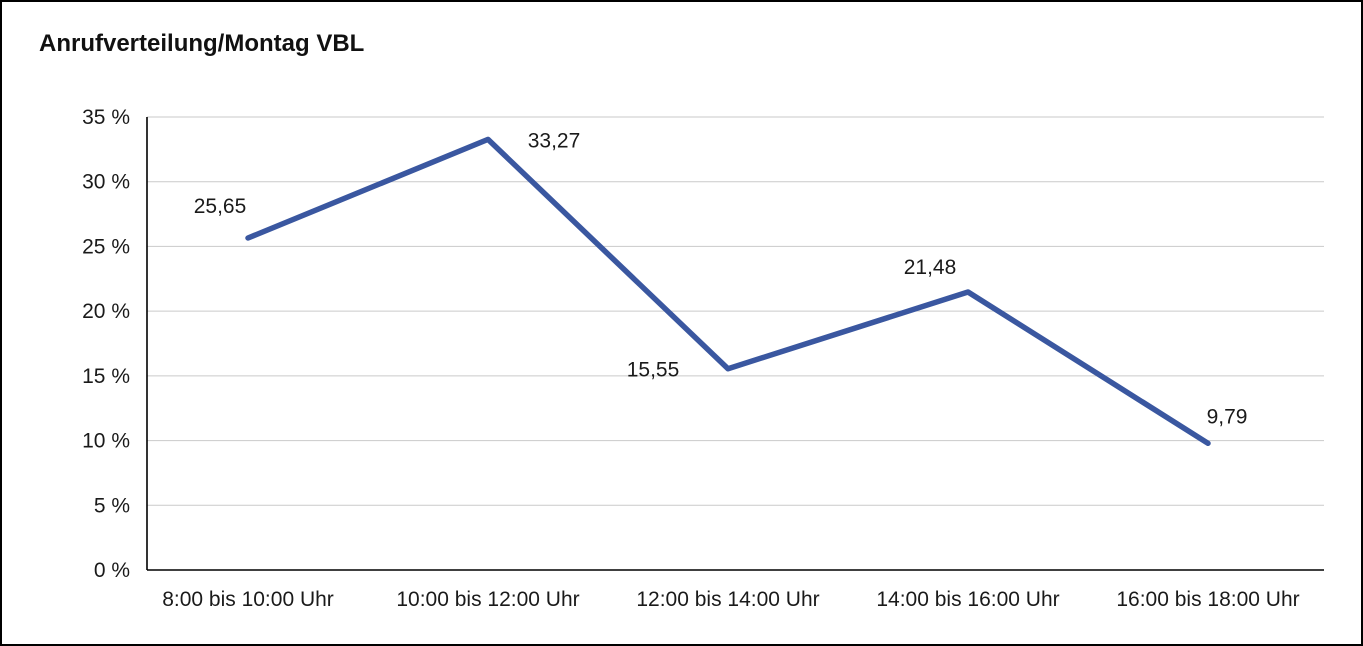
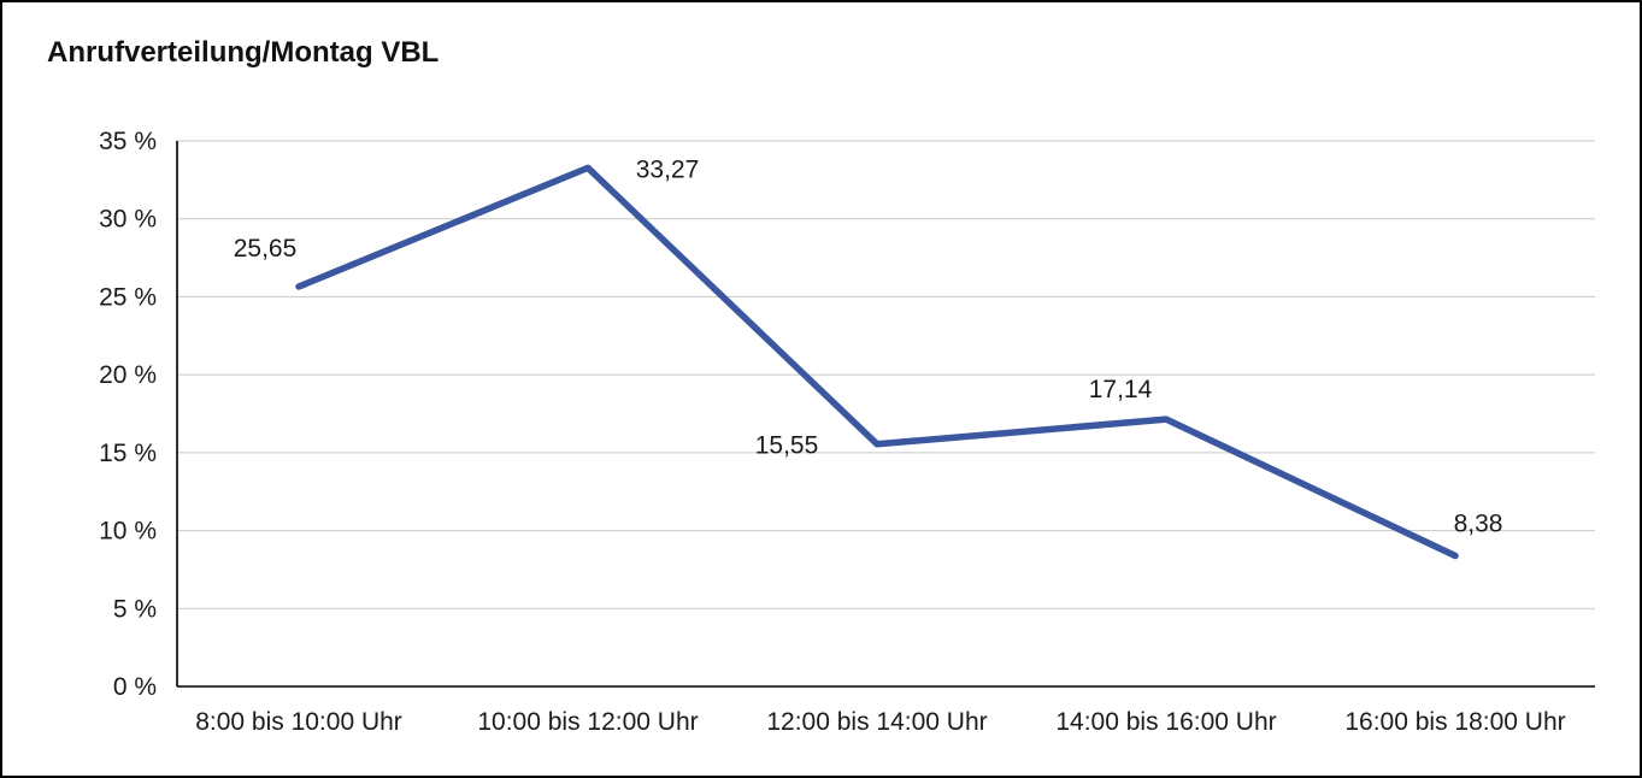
14:00 bis 16:00 Uhr: 21,48 -> 17,14
16:00 bis 18:00 Uhr: 9,79 -> 8,38
